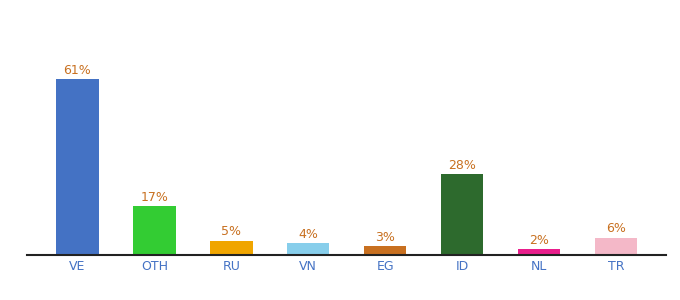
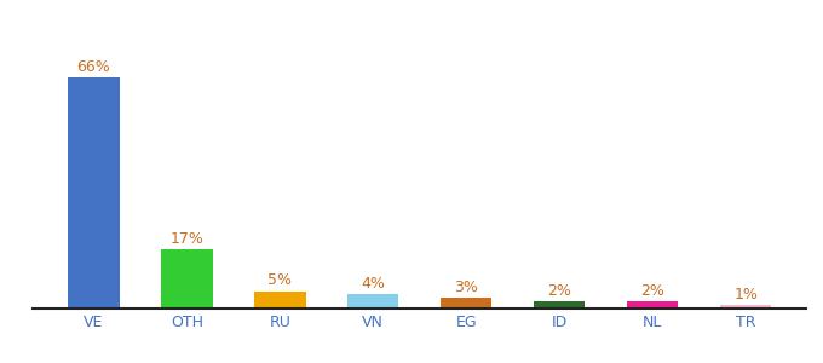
VE: 61% -> 66%
ID: 28% -> 2%
TR: 6% -> 1%
